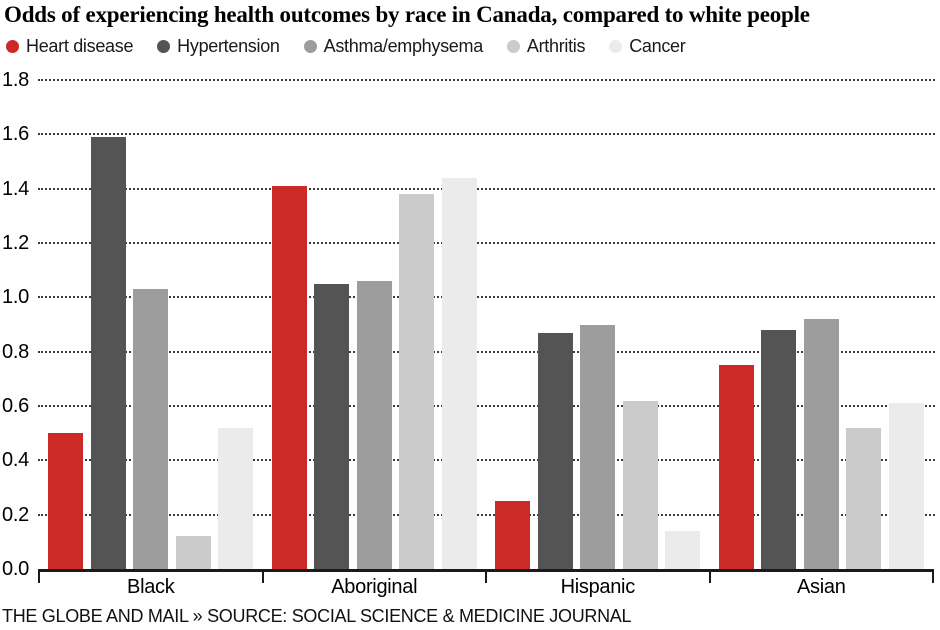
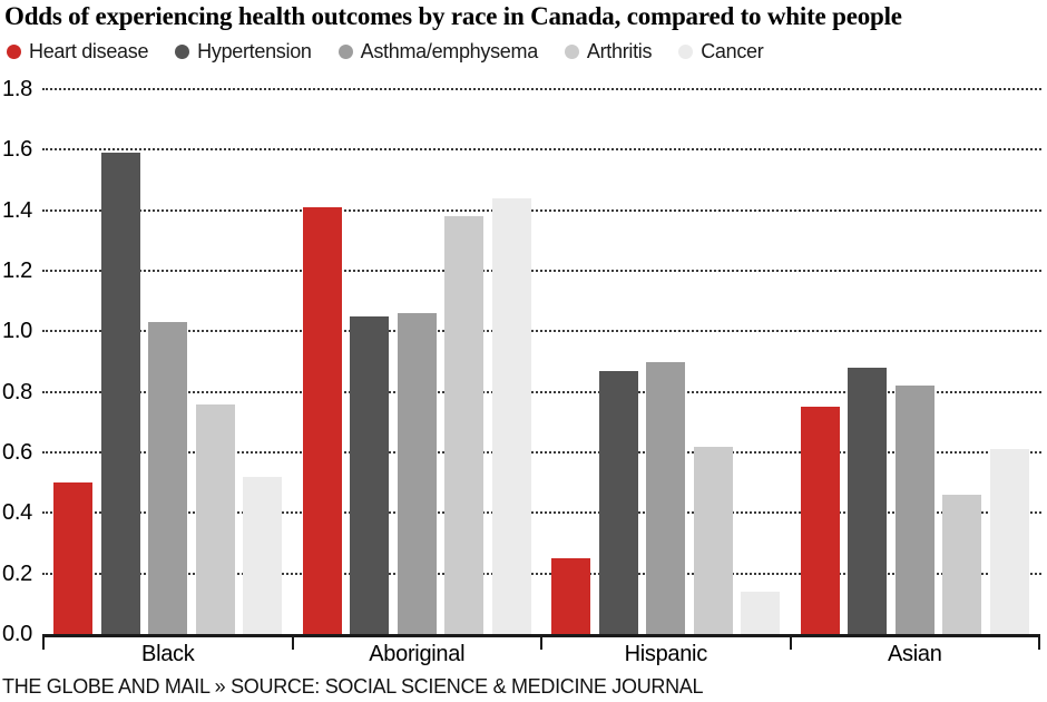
Arthritis/Black: 0.12 -> 0.76
Asthma/emphysema/Asian: 0.92 -> 0.82
Arthritis/Asian: 0.52 -> 0.46
